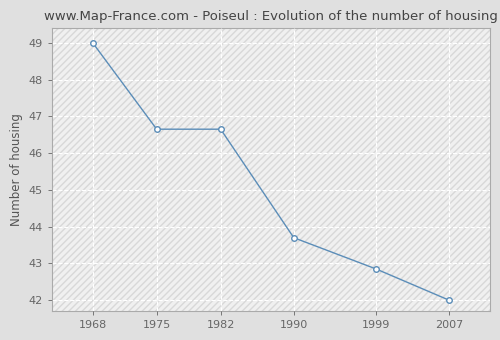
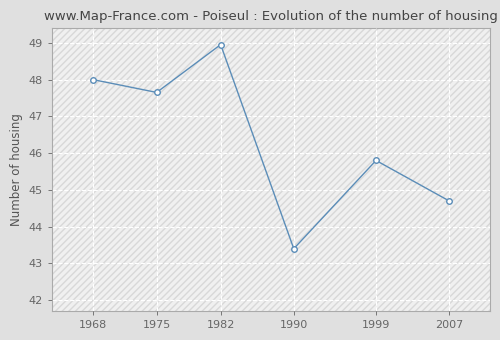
1968: 49.00 -> 48.00
1975: 46.65 -> 47.65
1982: 46.65 -> 48.95
1990: 43.70 -> 43.40
1999: 42.85 -> 45.80
2007: 42.00 -> 44.70
